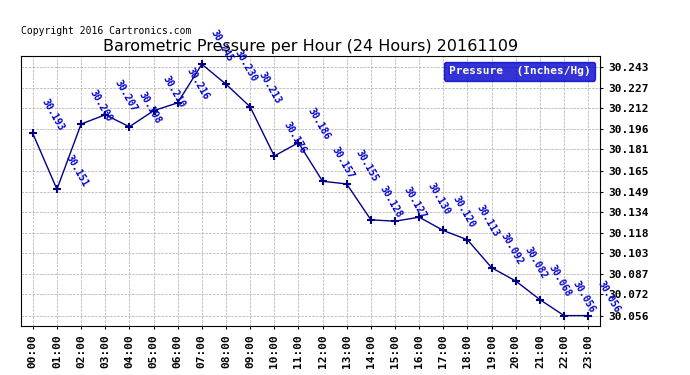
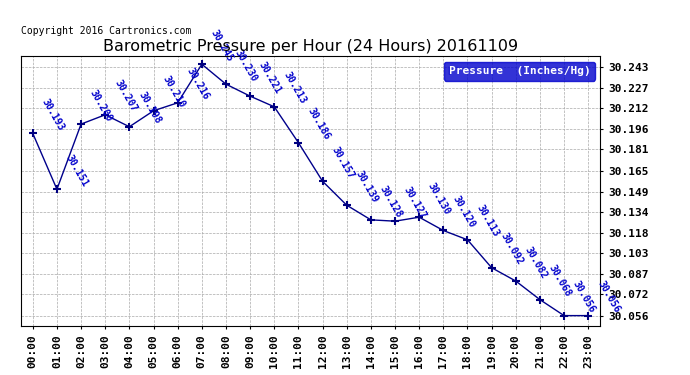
09:00: 30.213 -> 30.221
10:00: 30.176 -> 30.213
13:00: 30.155 -> 30.139
